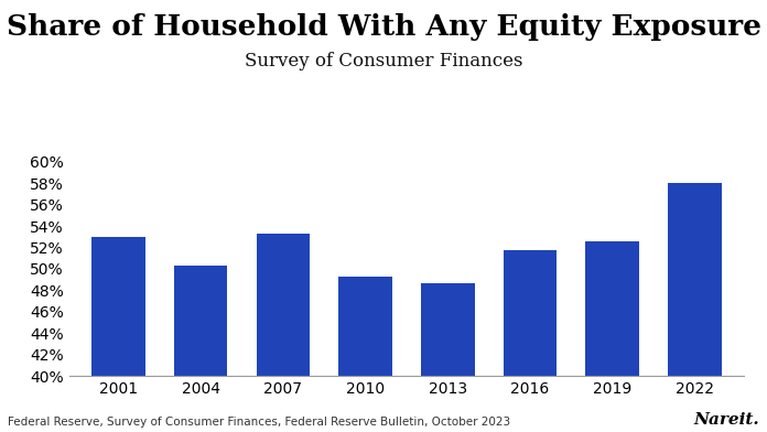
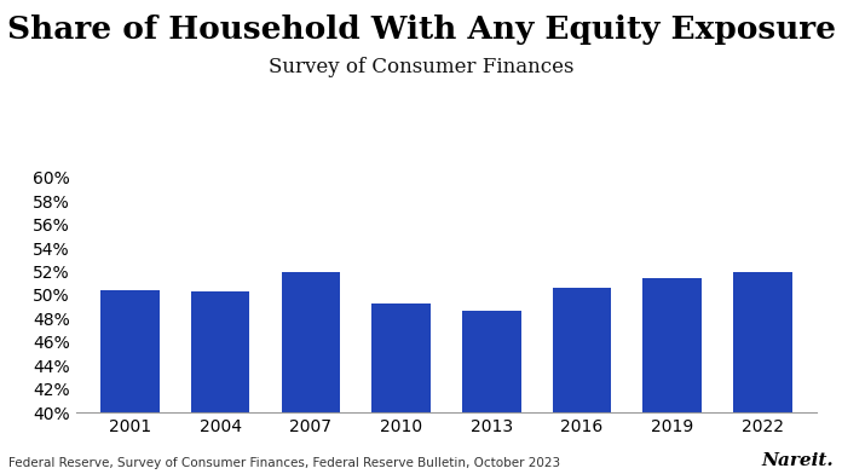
2001: 53.0% -> 50.4%
2007: 53.3% -> 52.0%
2016: 51.8% -> 50.6%
2019: 52.6% -> 51.4%
2022: 58.0% -> 52.0%
